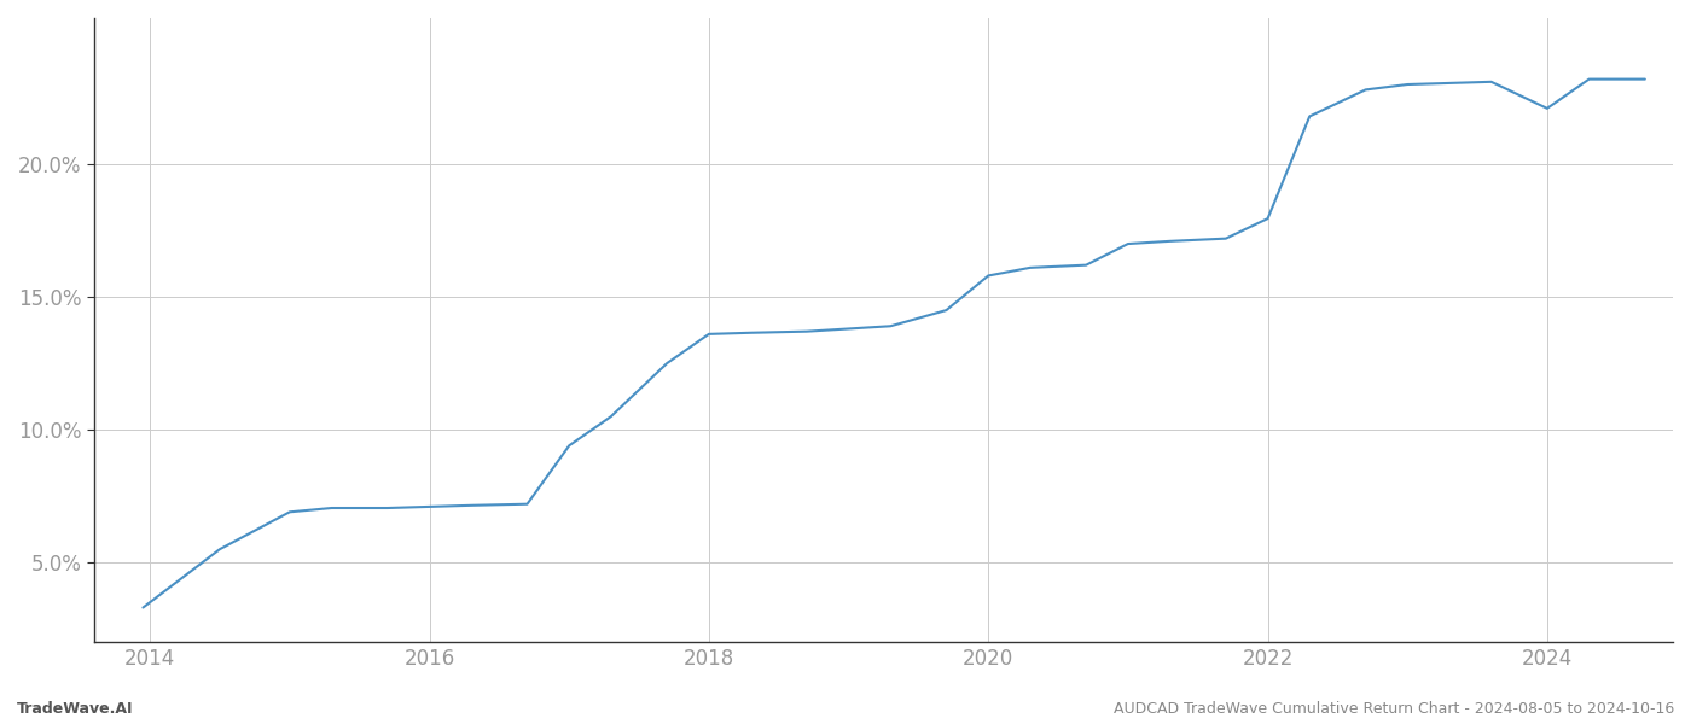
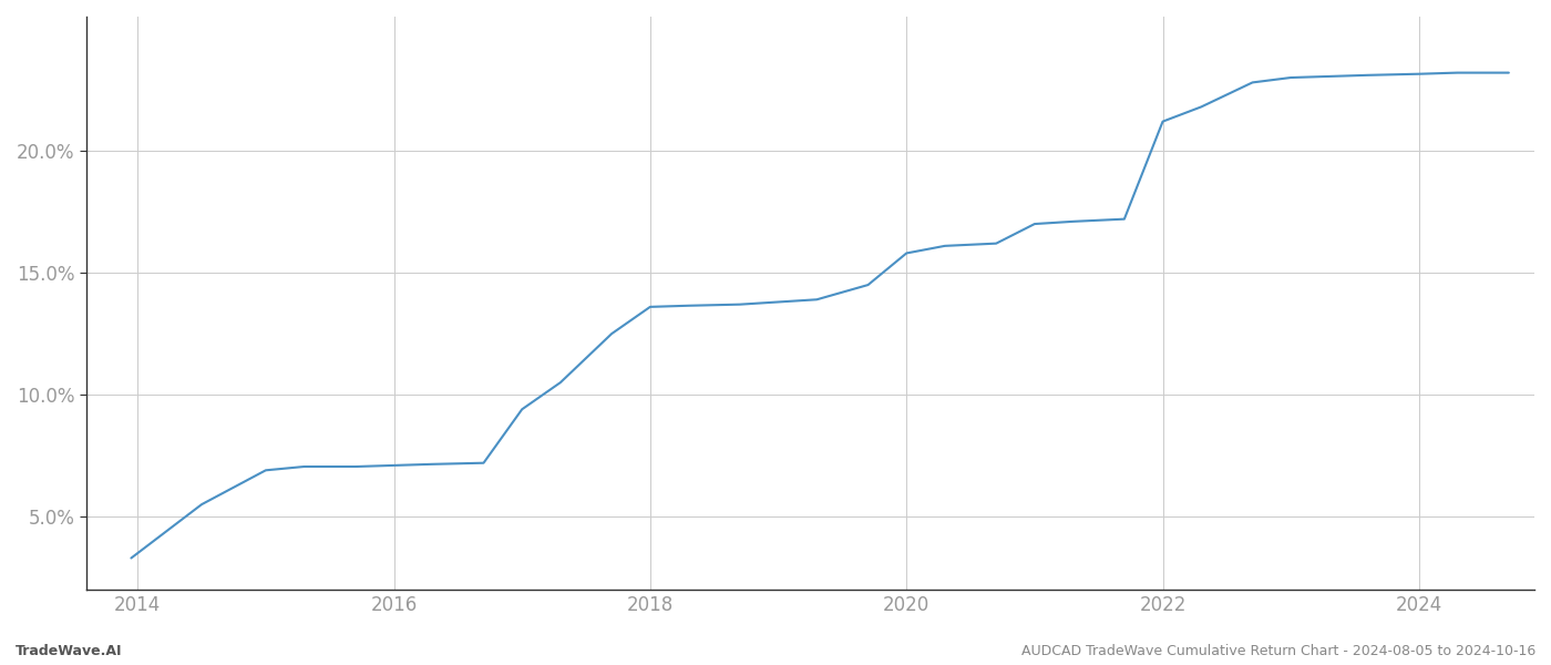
2022: 17.95% -> 21.20%
2024: 22.10% -> 23.15%
